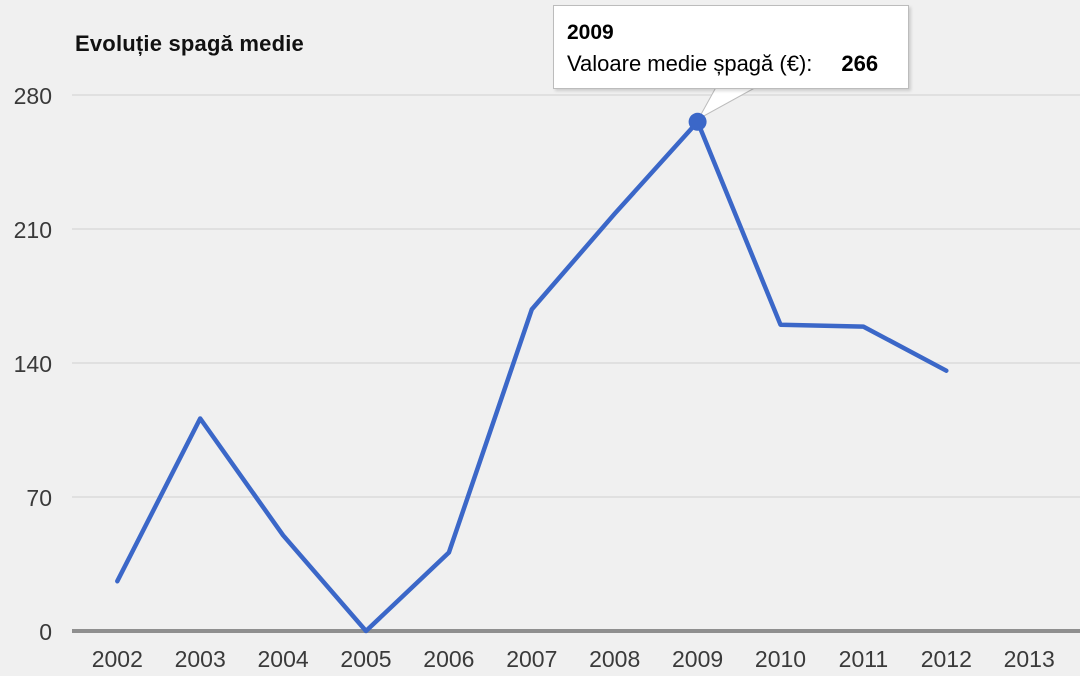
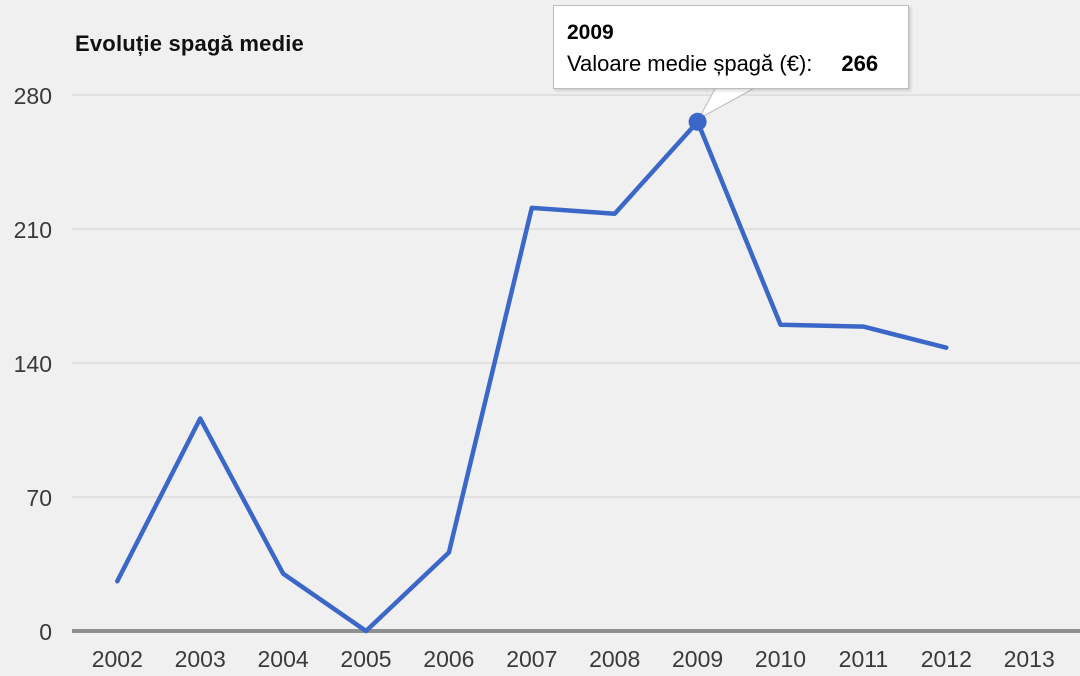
2004: 50 -> 30
2007: 168 -> 221
2012: 136 -> 148
